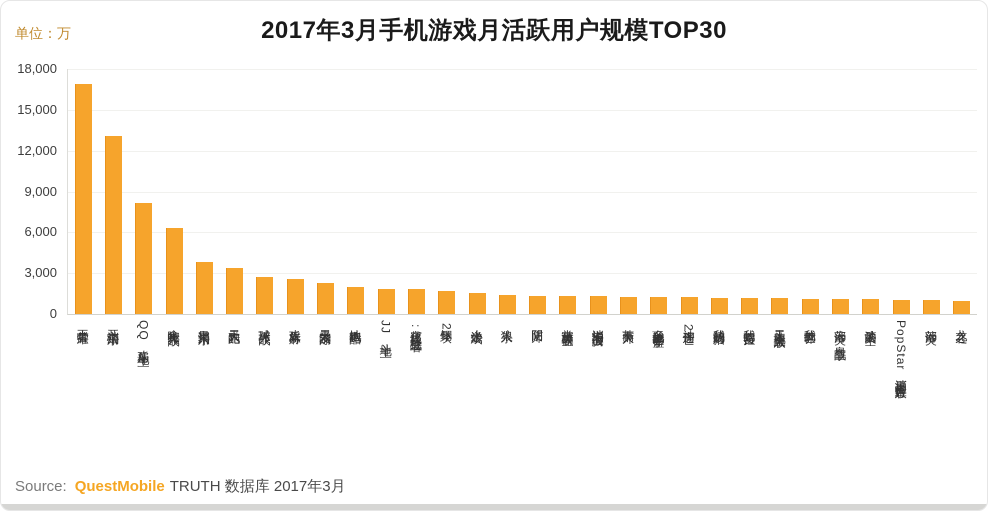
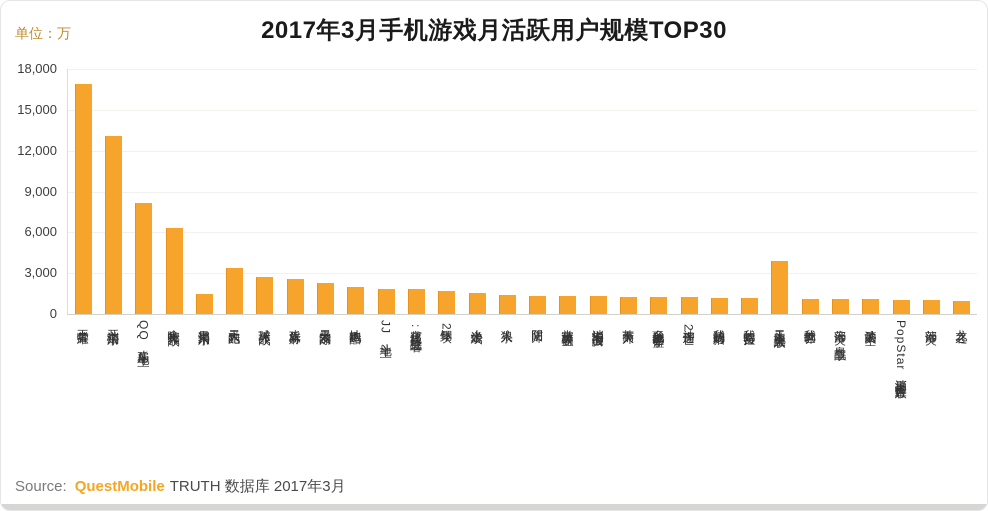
宾果消消乐: 3800 -> 1500
天天斗地主真人版: 1200 -> 3900
